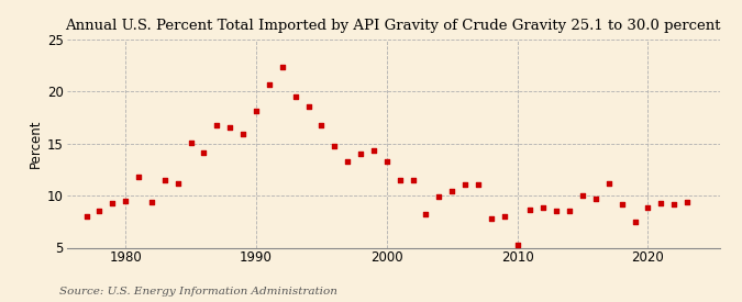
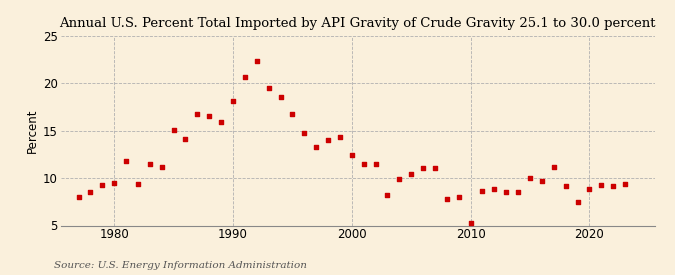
2000: 13.3 -> 12.4
